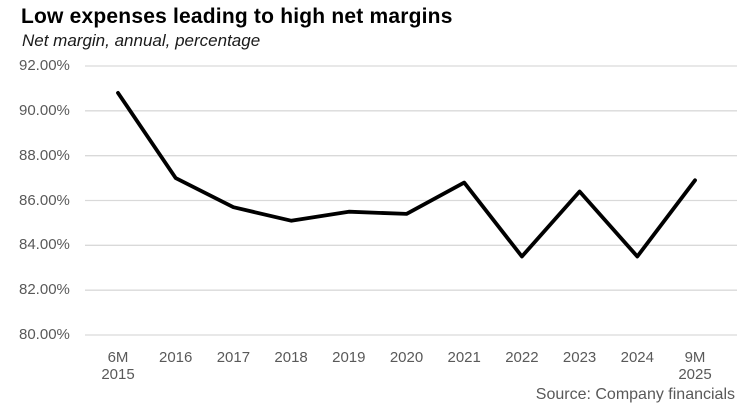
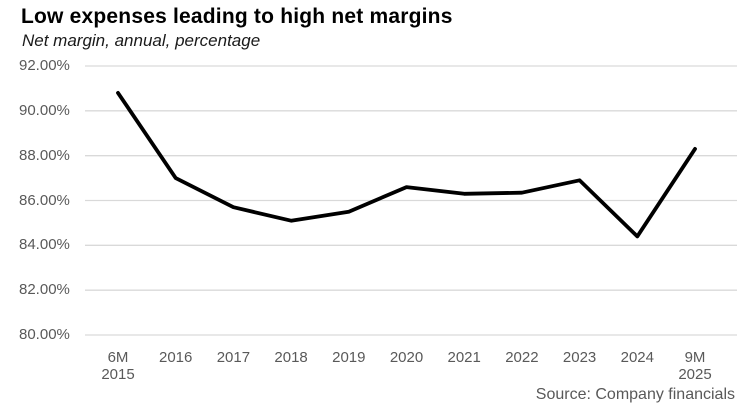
2020: 85.4% -> 86.6%
2021: 86.8% -> 86.3%
2022: 83.5% -> 86.3%
2023: 86.4% -> 86.9%
2024: 83.5% -> 84.4%
9M 2025: 86.9% -> 88.3%
